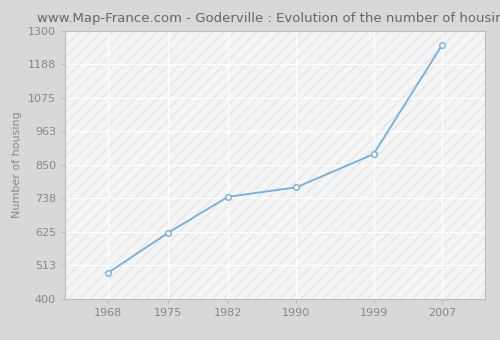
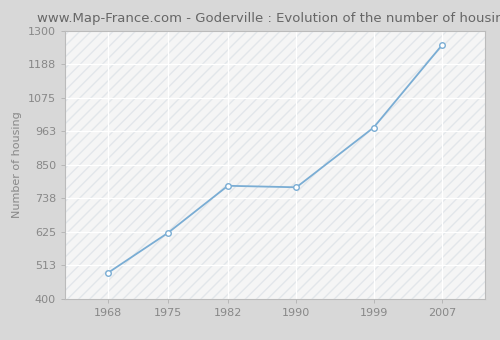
1982: 743 -> 780
1999: 886 -> 975
